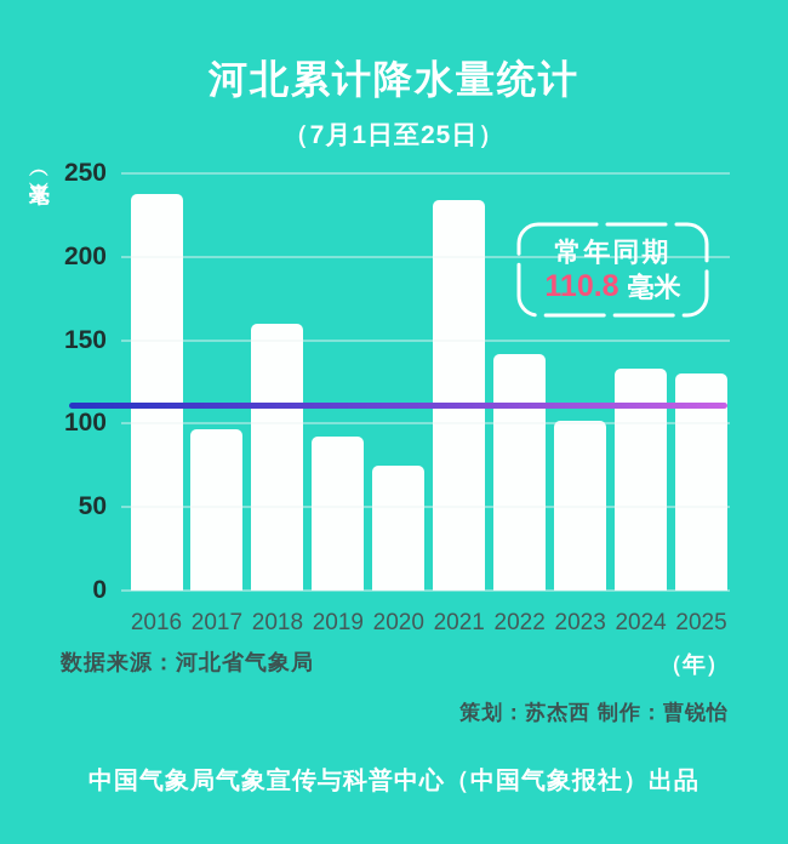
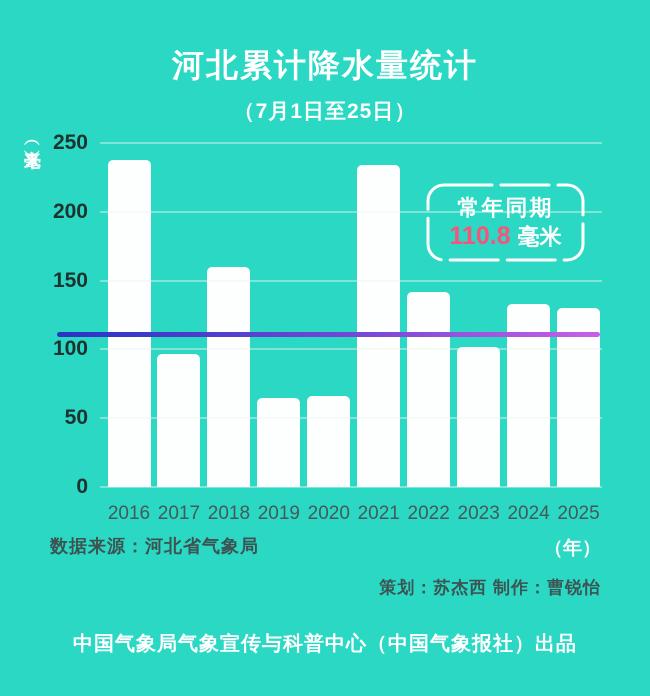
2019: 92 -> 65
2020: 75 -> 66
